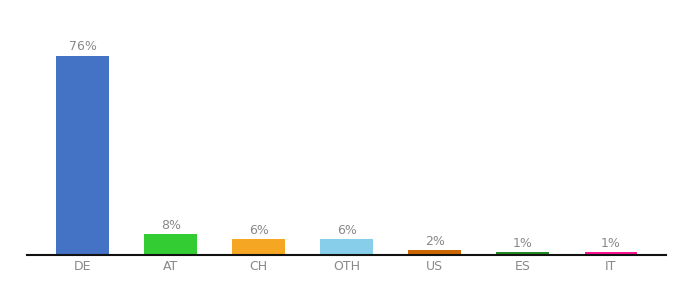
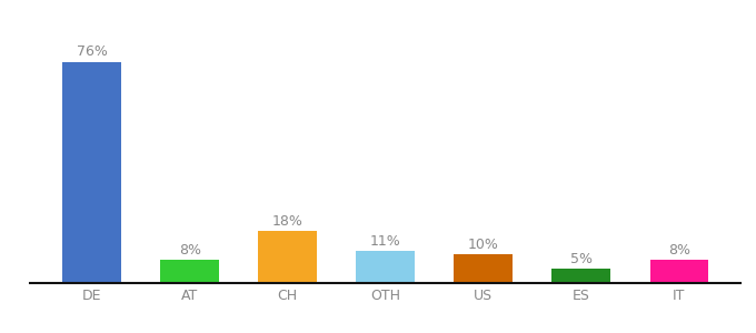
CH: 6% -> 18%
OTH: 6% -> 11%
US: 2% -> 10%
ES: 1% -> 5%
IT: 1% -> 8%
